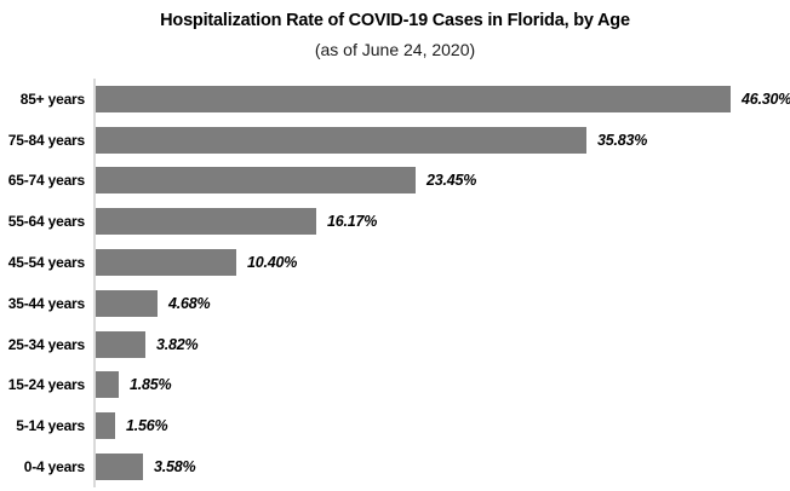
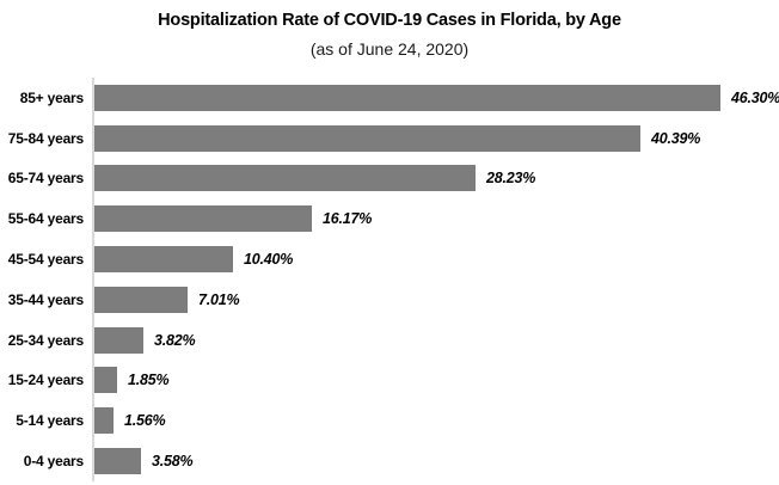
75-84 years: 35.83% -> 40.39%
65-74 years: 23.45% -> 28.23%
35-44 years: 4.68% -> 7.01%
